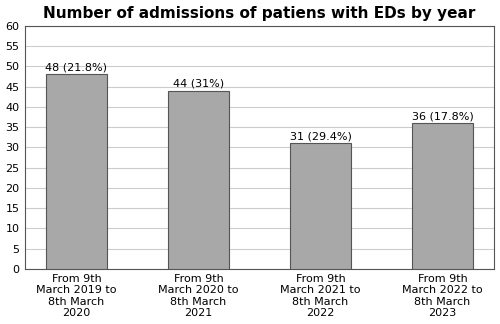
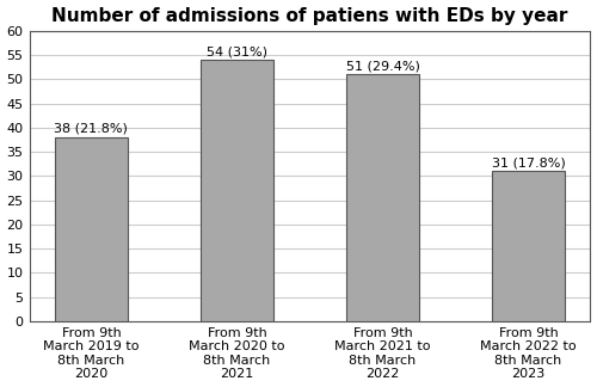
From 9th March 2019 to 8th March 2020: 48 -> 38
From 9th March 2020 to 8th March 2021: 44 -> 54
From 9th March 2021 to 8th March 2022: 31 -> 51
From 9th March 2022 to 8th March 2023: 36 -> 31
